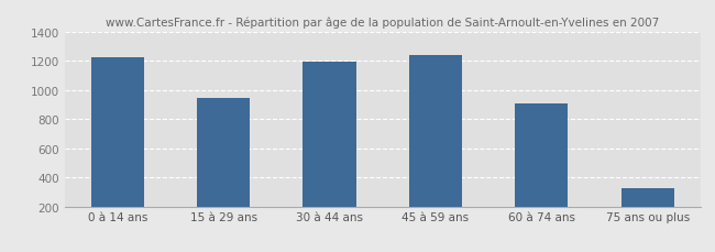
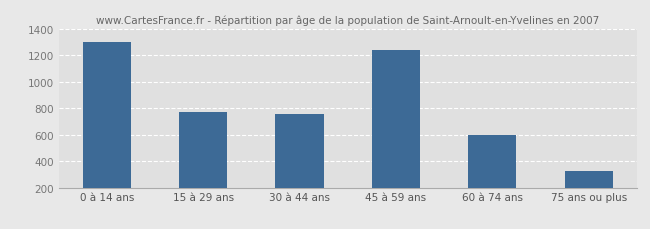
0 à 14 ans: 1220 -> 1300
15 à 29 ans: 950 -> 770
30 à 44 ans: 1200 -> 760
60 à 74 ans: 910 -> 600
